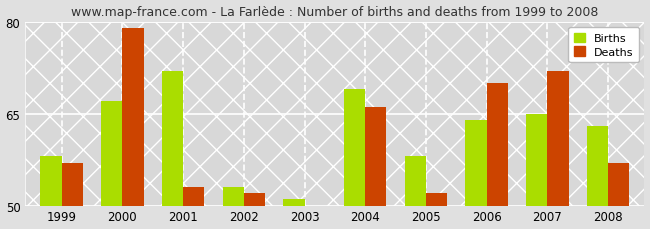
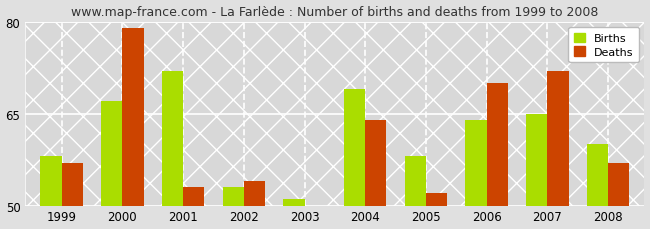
Deaths/2002: 52 -> 54
Deaths/2004: 66 -> 64
Births/2008: 63 -> 60
